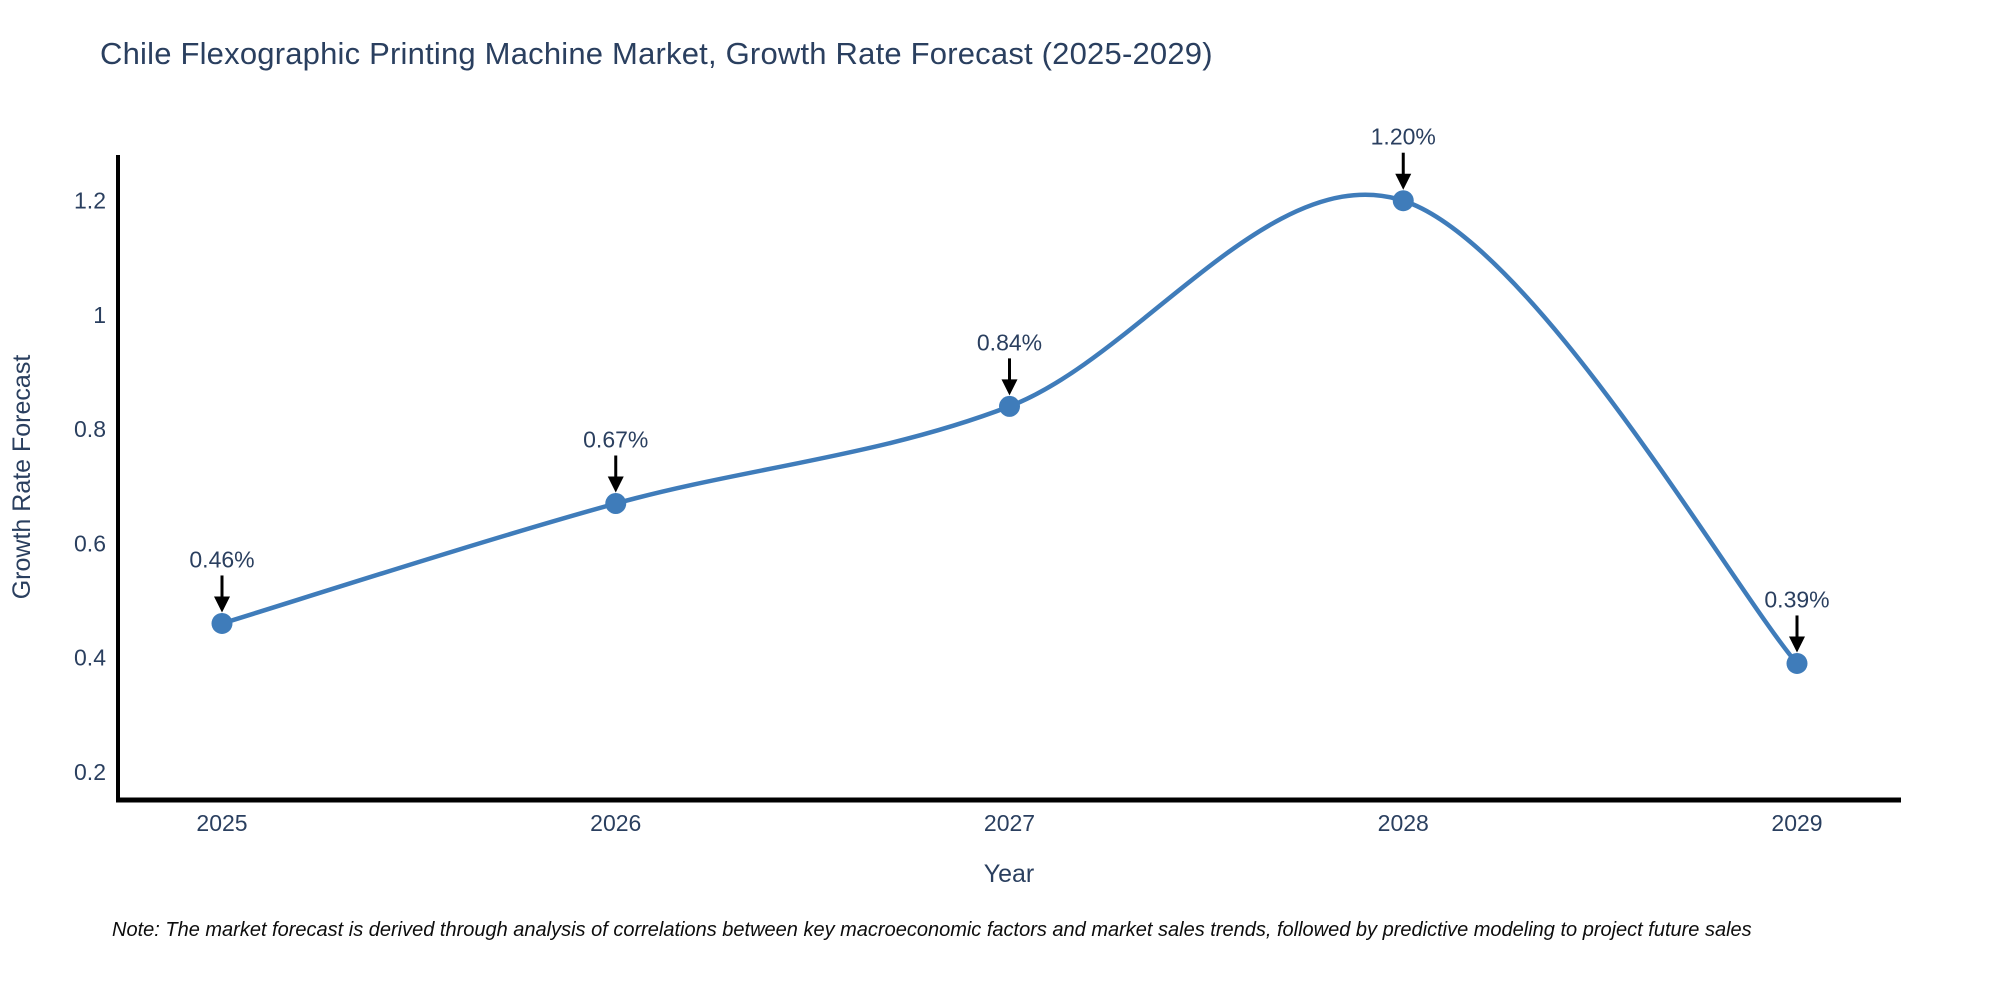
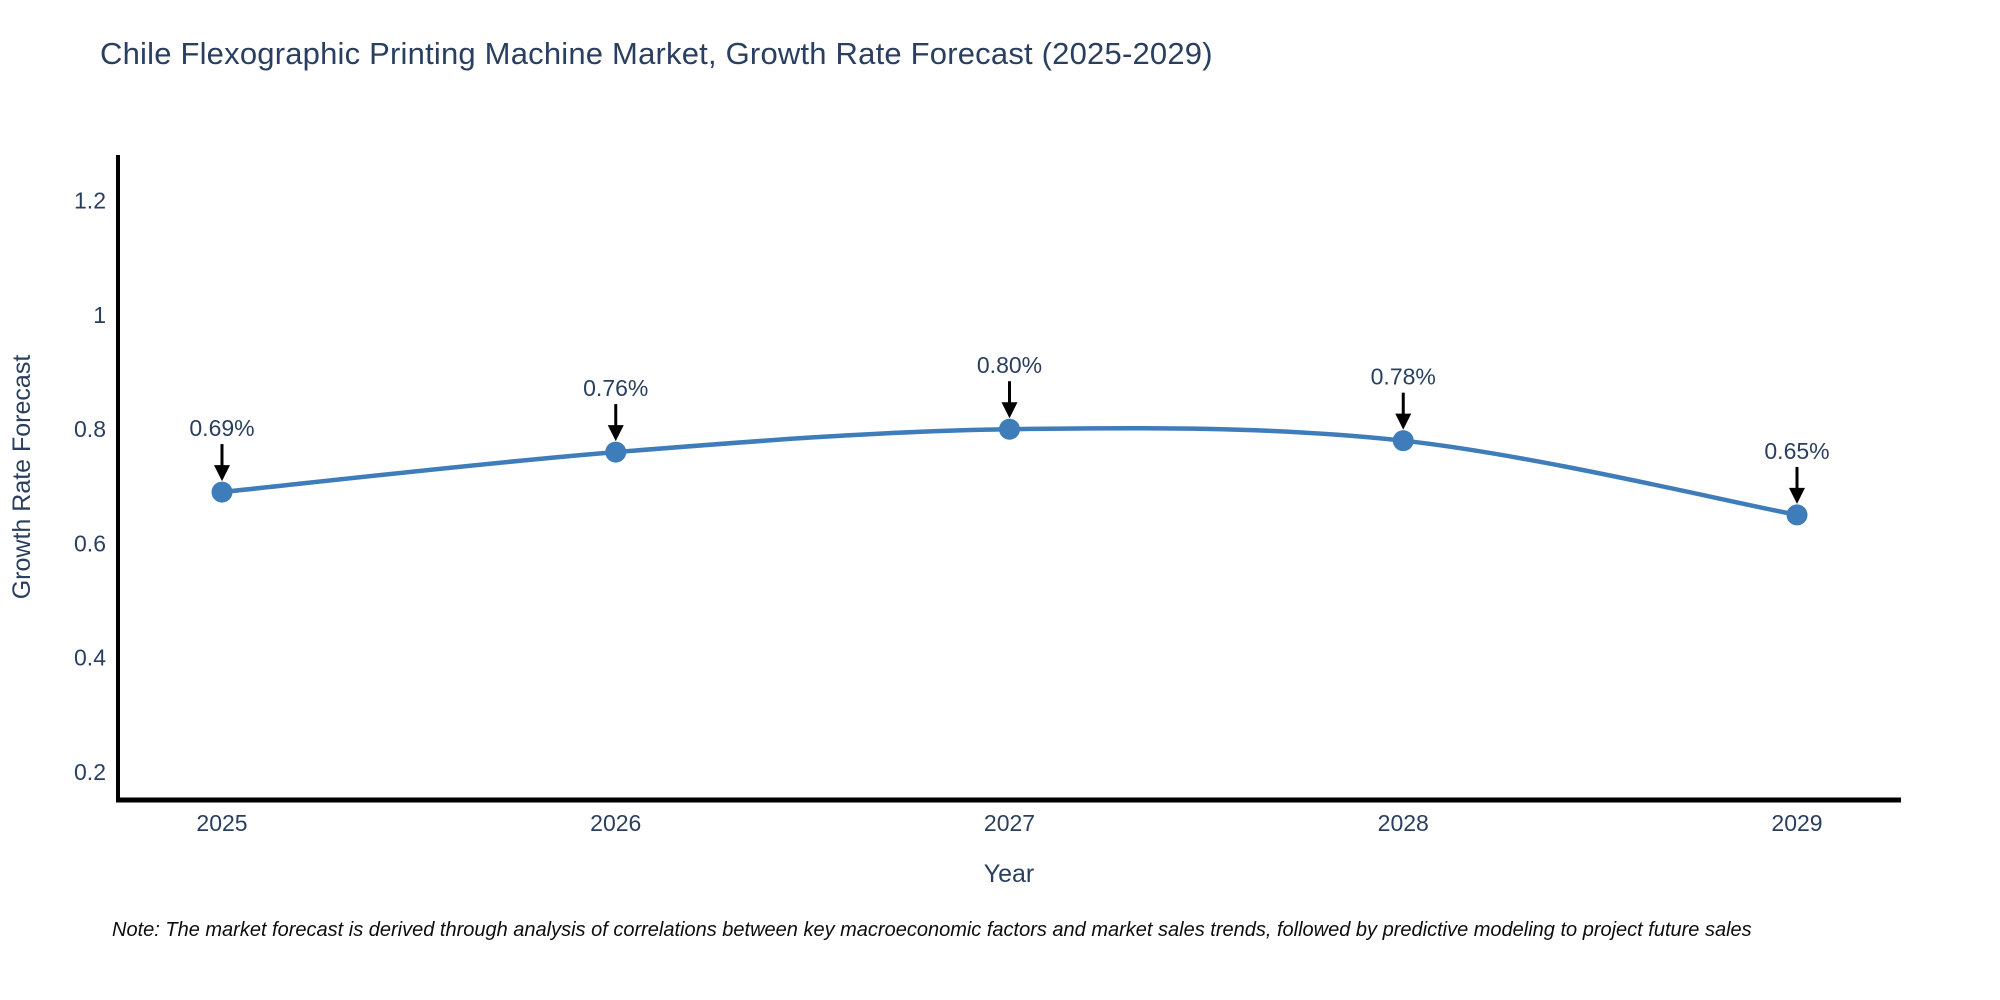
2025: 0.46% -> 0.69%
2026: 0.67% -> 0.76%
2027: 0.84% -> 0.80%
2028: 1.20% -> 0.78%
2029: 0.39% -> 0.65%
